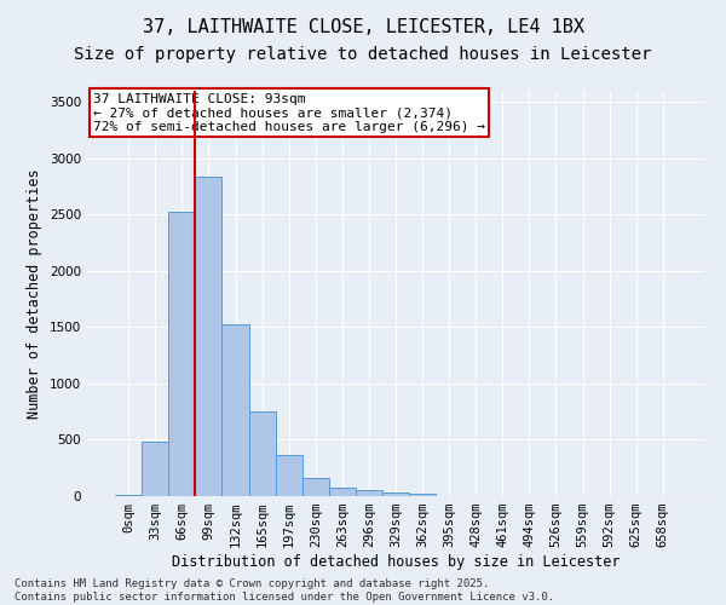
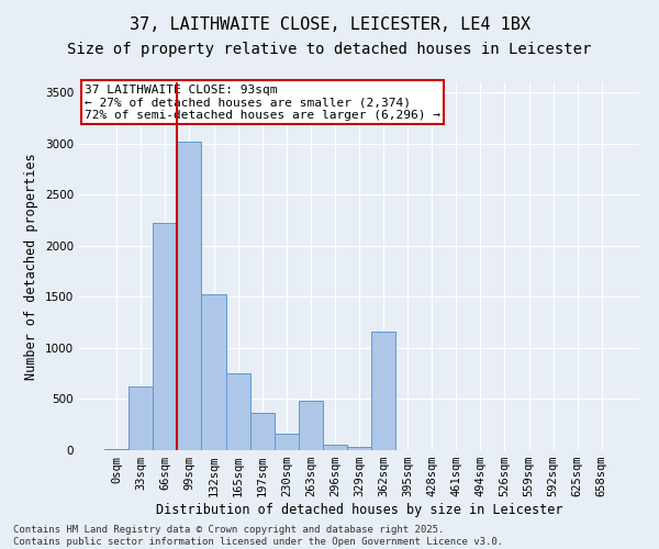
33sqm: 480 -> 620
66sqm: 2520 -> 2220
99sqm: 2840 -> 3020
263sqm: 80 -> 480
362sqm: 20 -> 1160
